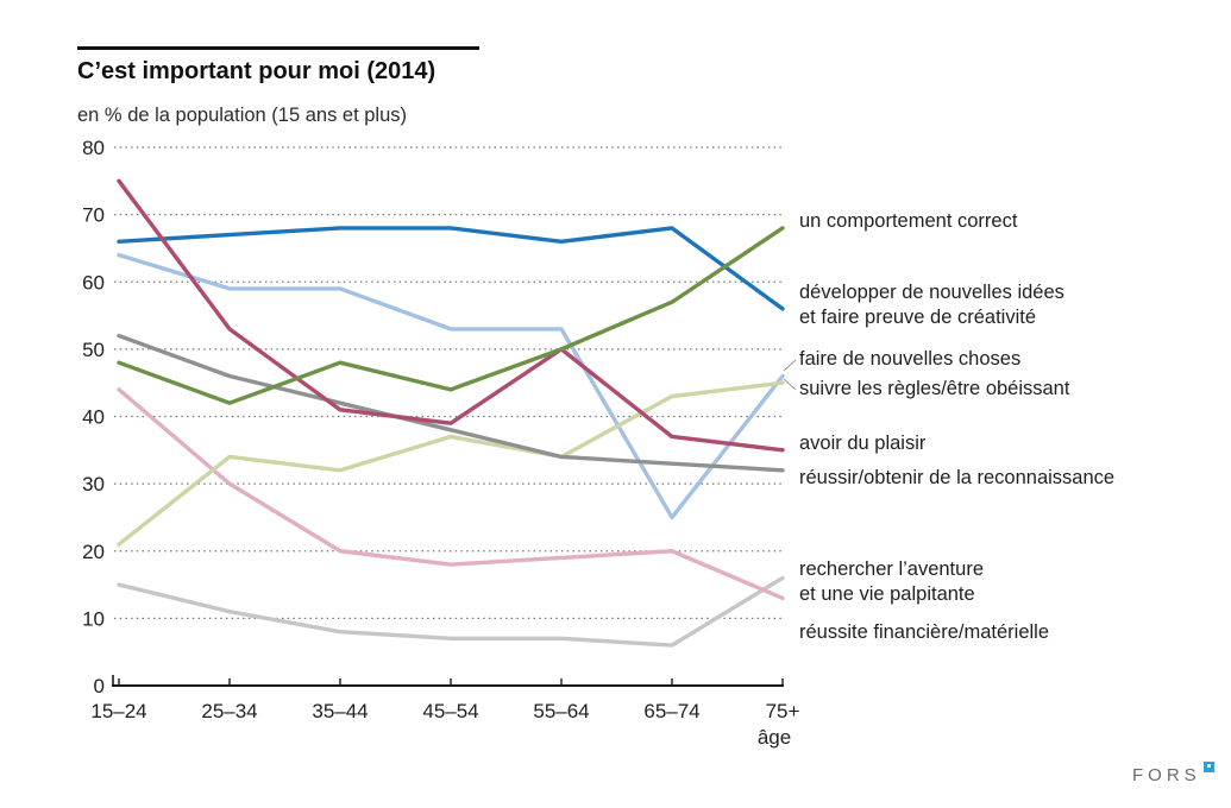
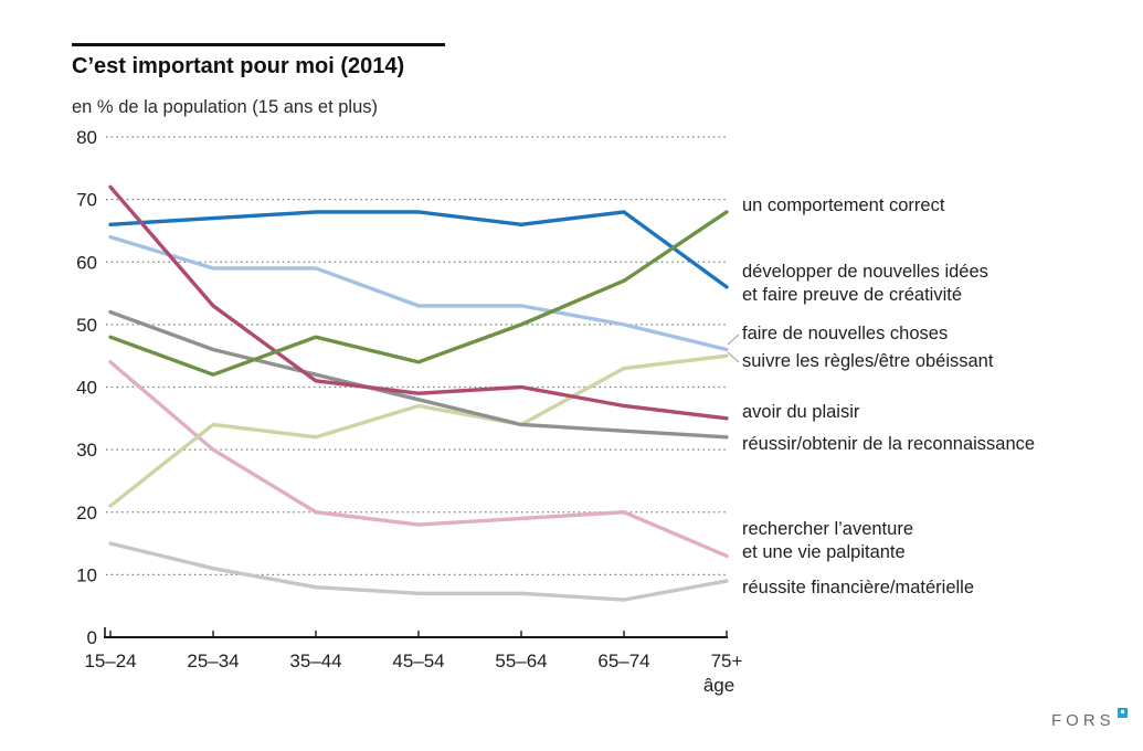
avoir du plaisir/15–24: 75 -> 72
avoir du plaisir/55–64: 50 -> 40
faire de nouvelles choses/65–74: 25 -> 50
réussite financière/matérielle/75+: 16 -> 9
